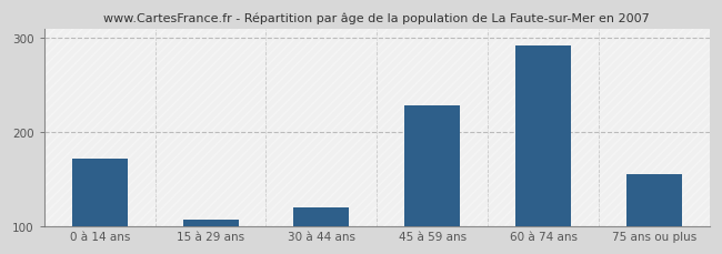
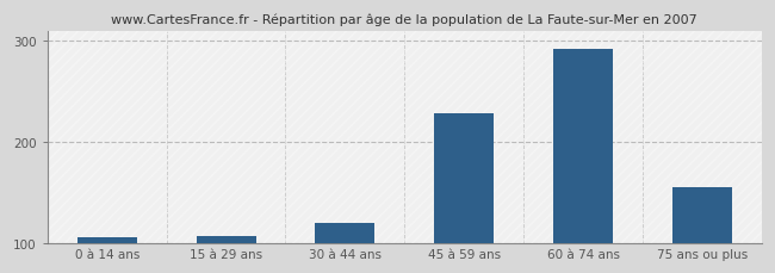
0 à 14 ans: 172 -> 106
